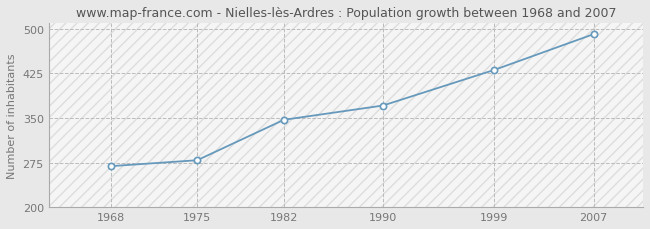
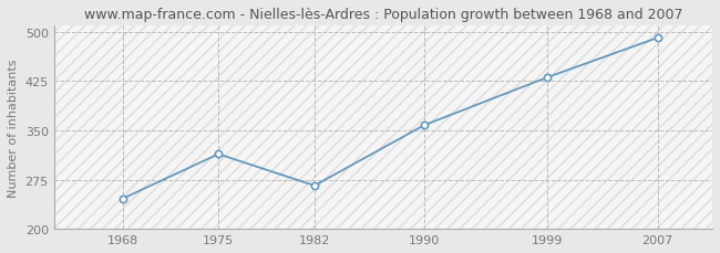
1968: 269 -> 246
1975: 279 -> 314
1982: 347 -> 266
1990: 371 -> 358
